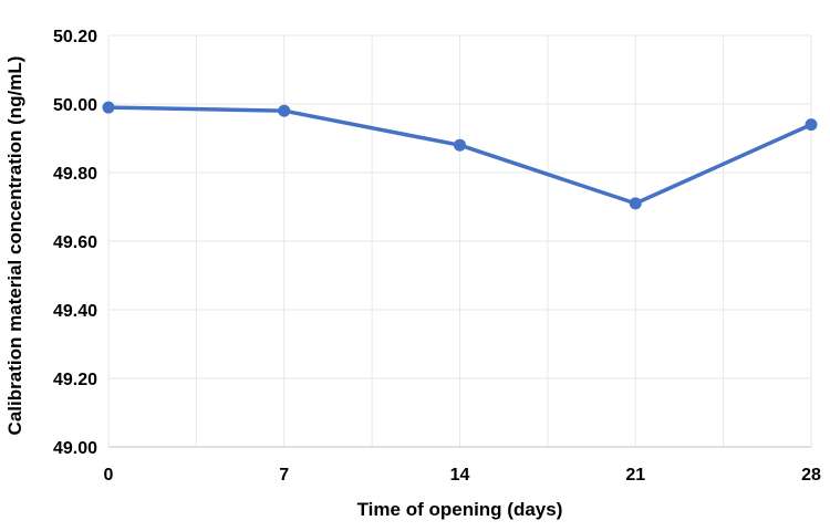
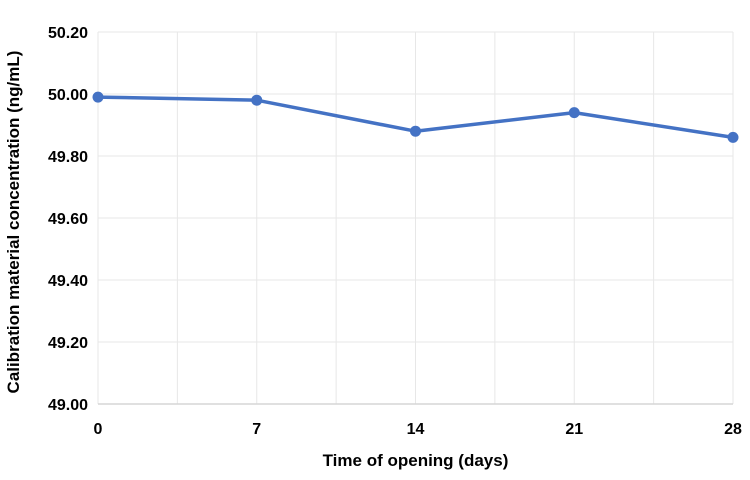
21: 49.71 -> 49.94
28: 49.94 -> 49.86
